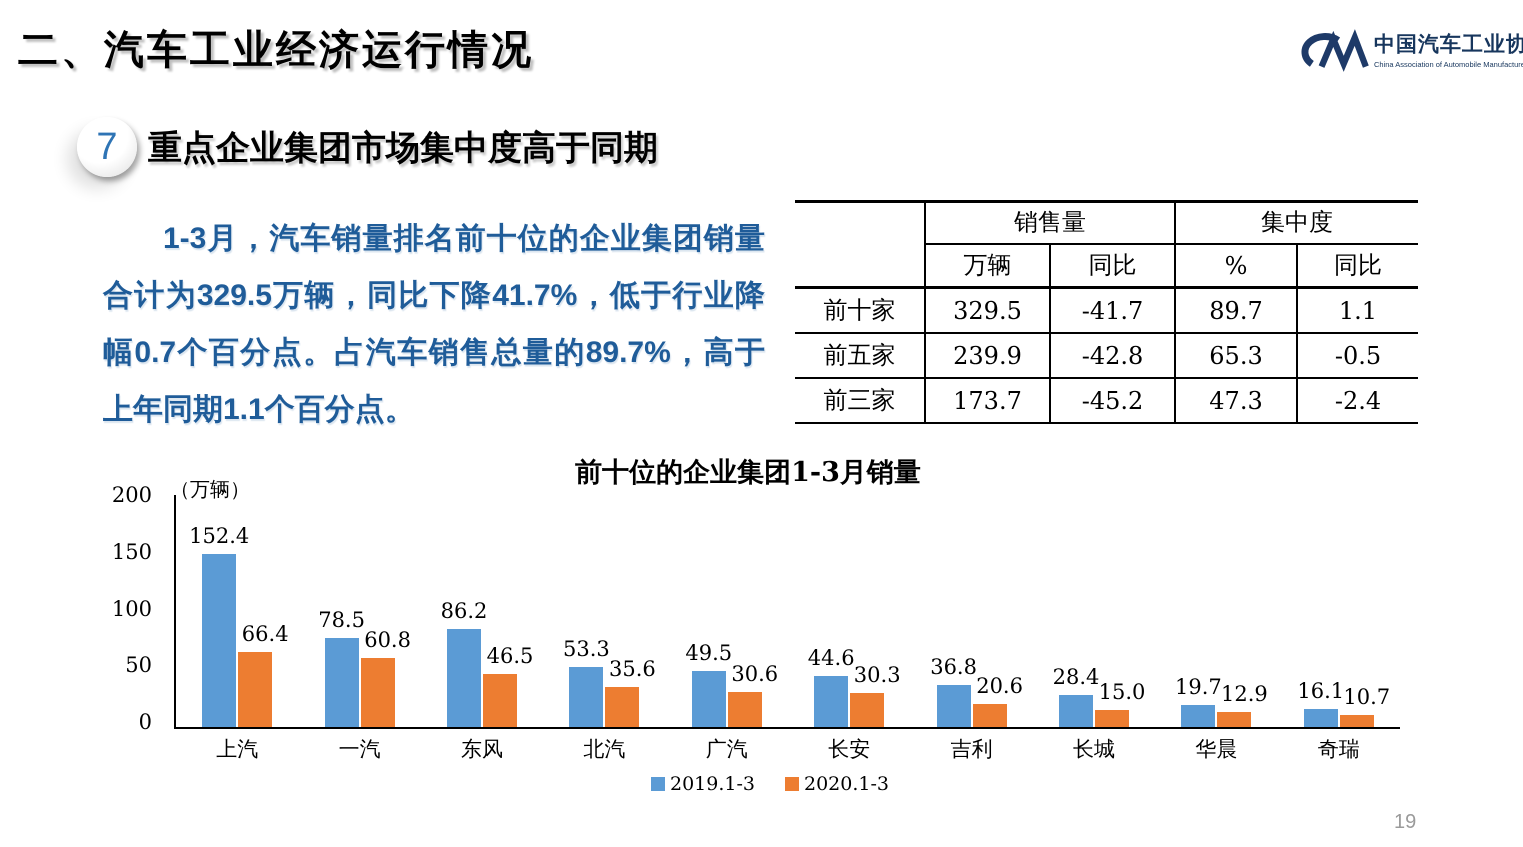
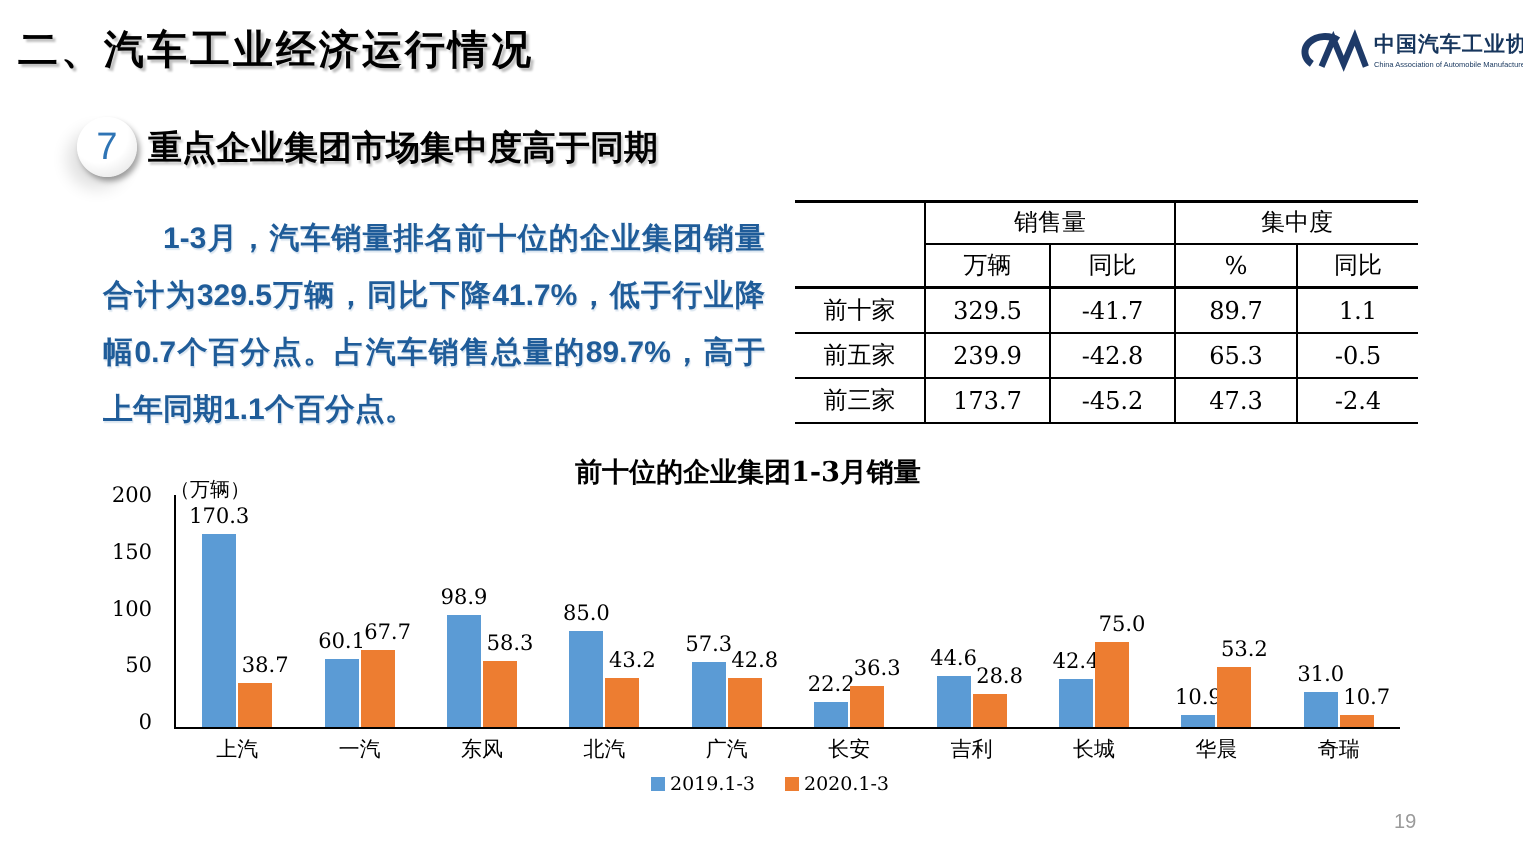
2019.1-3/上汽: 152.4 -> 170.3
2020.1-3/上汽: 66.4 -> 38.7
2019.1-3/一汽: 78.5 -> 60.1
2020.1-3/一汽: 60.8 -> 67.7
2019.1-3/东风: 86.2 -> 98.9
2020.1-3/东风: 46.5 -> 58.3
2019.1-3/北汽: 53.3 -> 85.0
2020.1-3/北汽: 35.6 -> 43.2
2019.1-3/广汽: 49.5 -> 57.3
2020.1-3/广汽: 30.6 -> 42.8
2019.1-3/长安: 44.6 -> 22.2
2020.1-3/长安: 30.3 -> 36.3
2019.1-3/吉利: 36.8 -> 44.6
2020.1-3/吉利: 20.6 -> 28.8
2019.1-3/长城: 28.4 -> 42.4
2020.1-3/长城: 15.0 -> 75.0
2019.1-3/华晨: 19.7 -> 10.9
2020.1-3/华晨: 12.9 -> 53.2
2019.1-3/奇瑞: 16.1 -> 31.0
